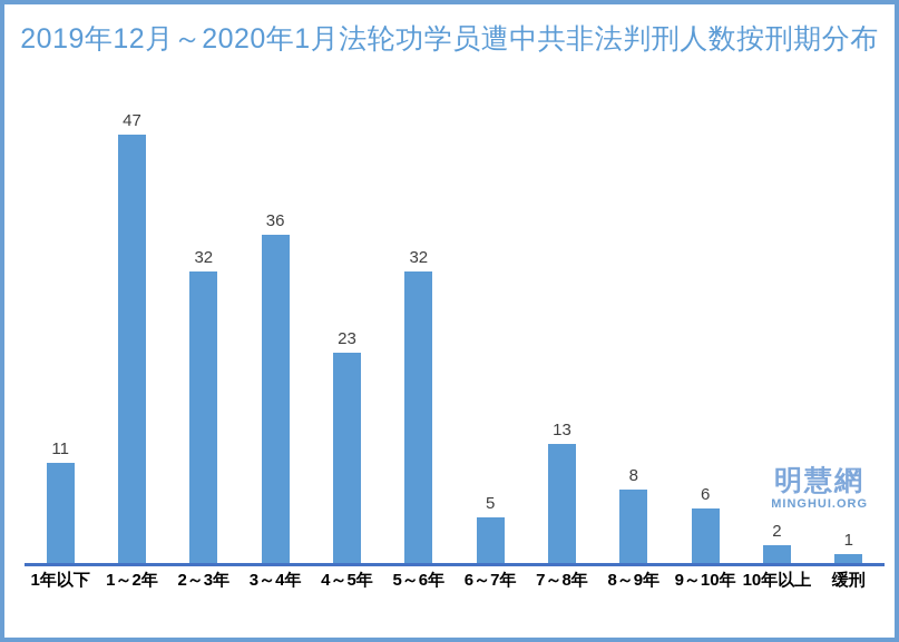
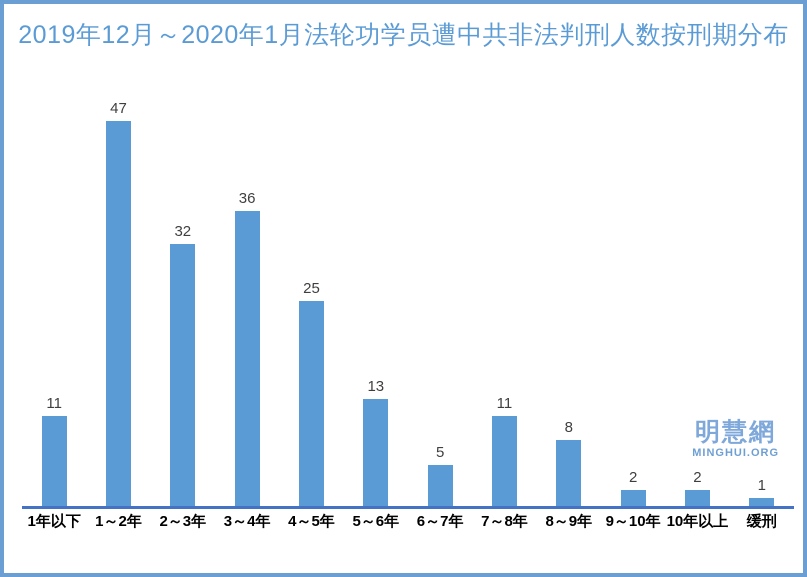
4～5年: 23 -> 25
5～6年: 32 -> 13
7～8年: 13 -> 11
9～10年: 6 -> 2
